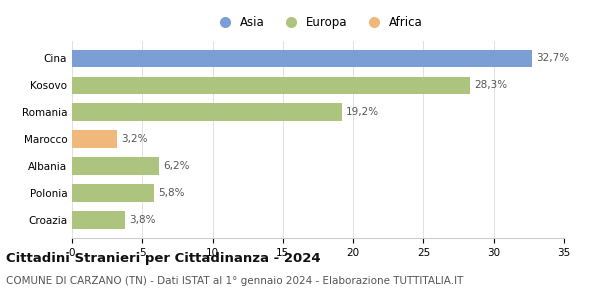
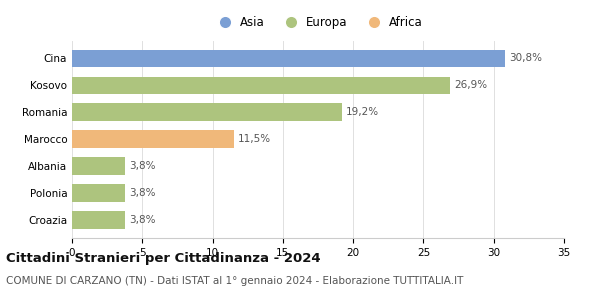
Cina: 32,7% -> 30,8%
Kosovo: 28,3% -> 26,9%
Marocco: 3,2% -> 11,5%
Albania: 6,2% -> 3,8%
Polonia: 5,8% -> 3,8%
